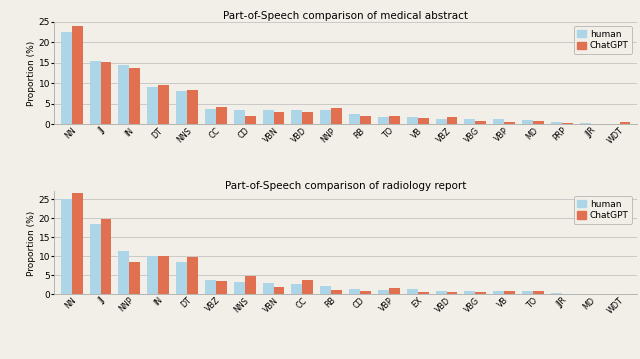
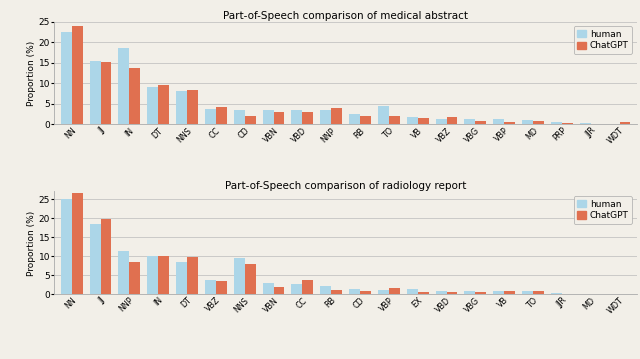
Part-of-Speech comparison of medical abstract/human/IN: 14.5 -> 18.5
Part-of-Speech comparison of medical abstract/human/TO: 1.9 -> 4.5
Part-of-Speech comparison of radiology report/human/NNS: 3.2 -> 9.5
Part-of-Speech comparison of radiology report/ChatGPT/NNS: 4.8 -> 8.0
